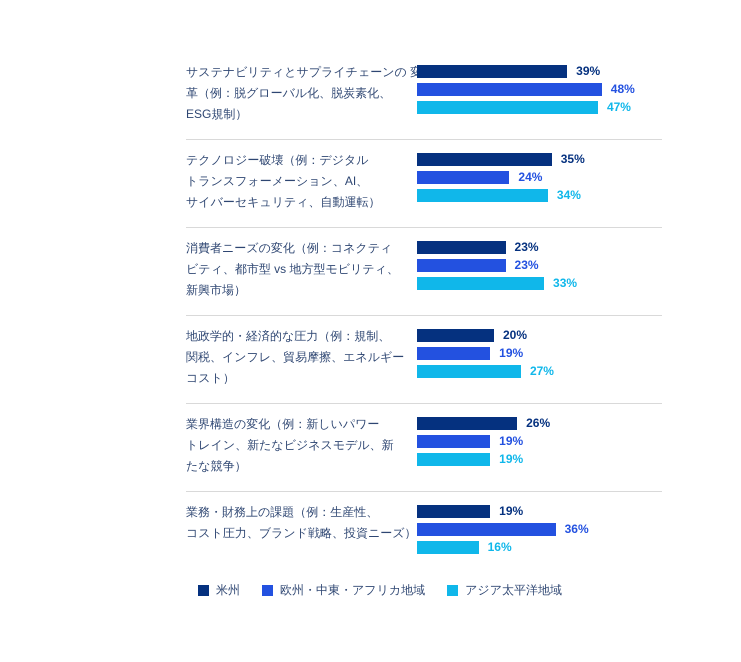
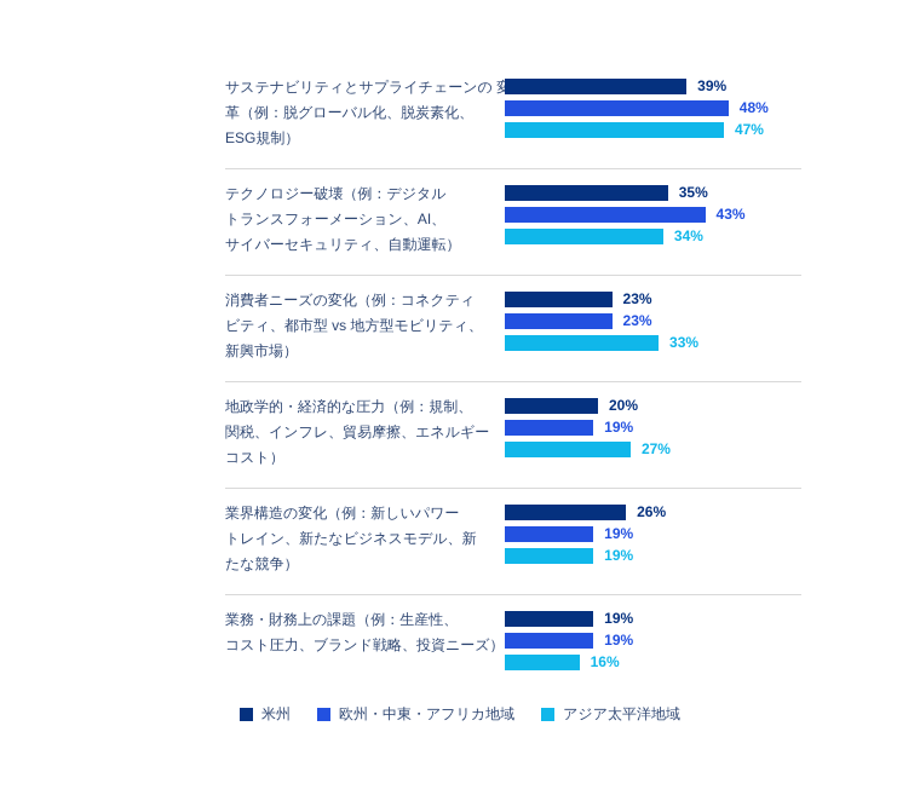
欧州・中東・アフリカ地域/テクノロジー破壊（例：デジタルトランスフォーメーション、AI、サイバーセキュリティ、自動運転）: 24% -> 43%
欧州・中東・アフリカ地域/業務・財務上の課題（例：生産性、コスト圧力、ブランド戦略、投資ニーズ）: 36% -> 19%
